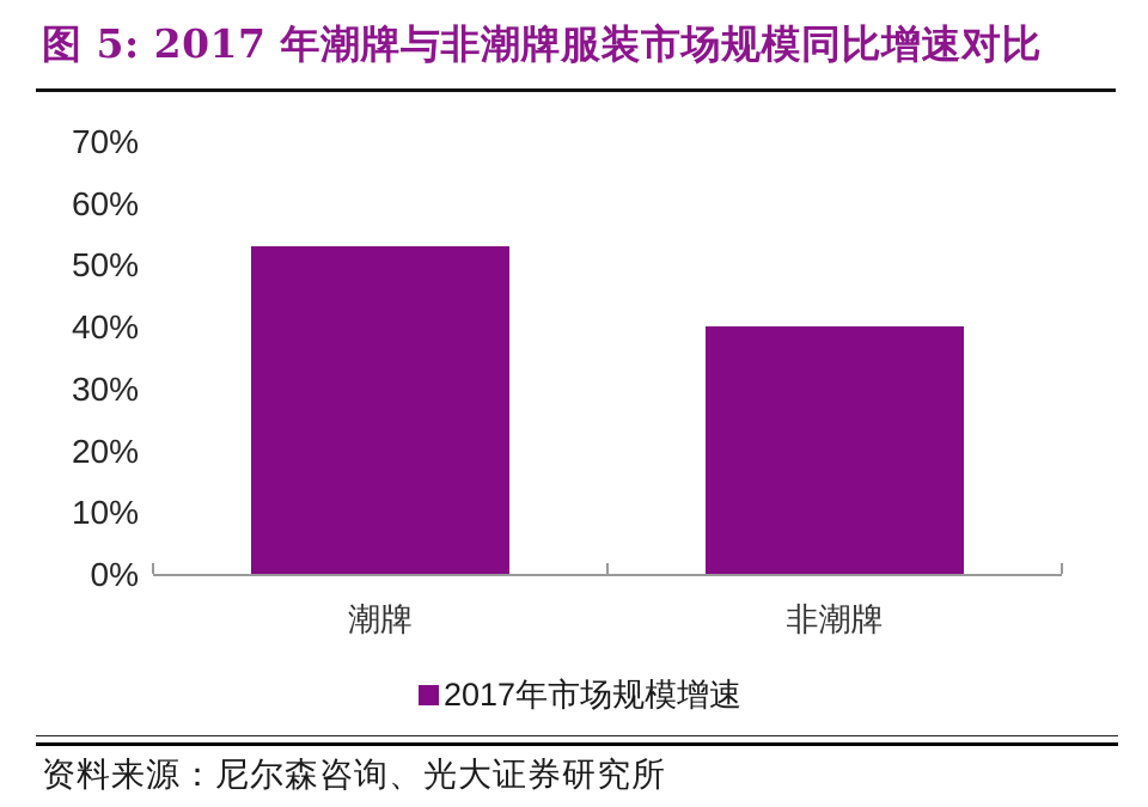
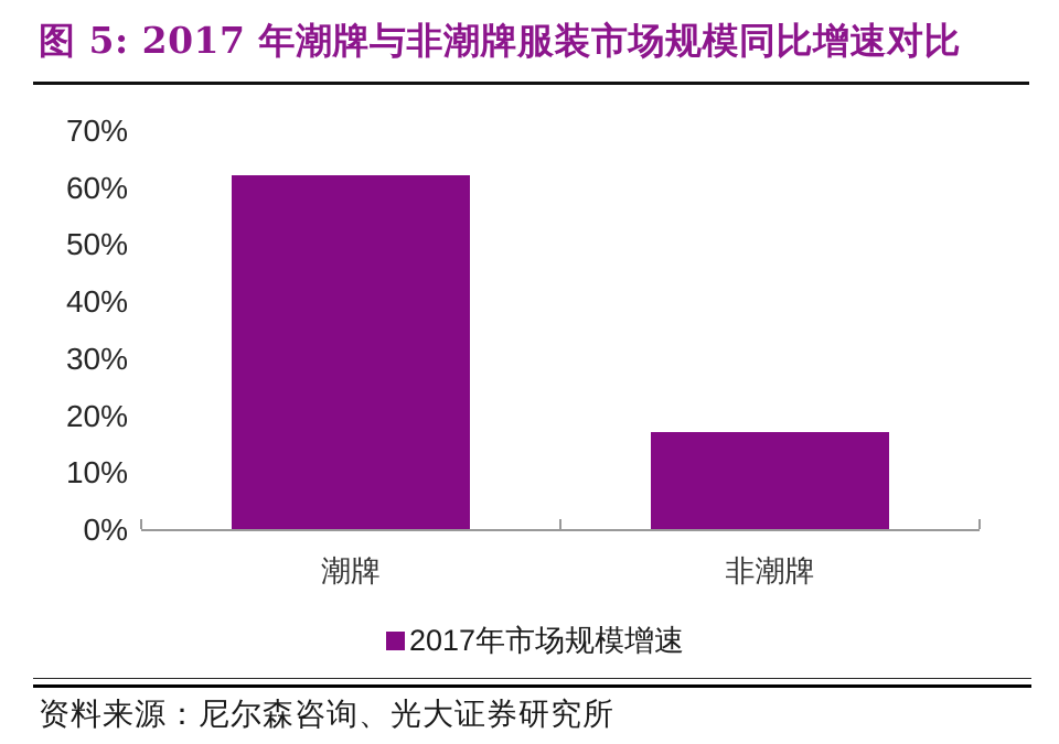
潮牌: 53% -> 62%
非潮牌: 40% -> 17%
